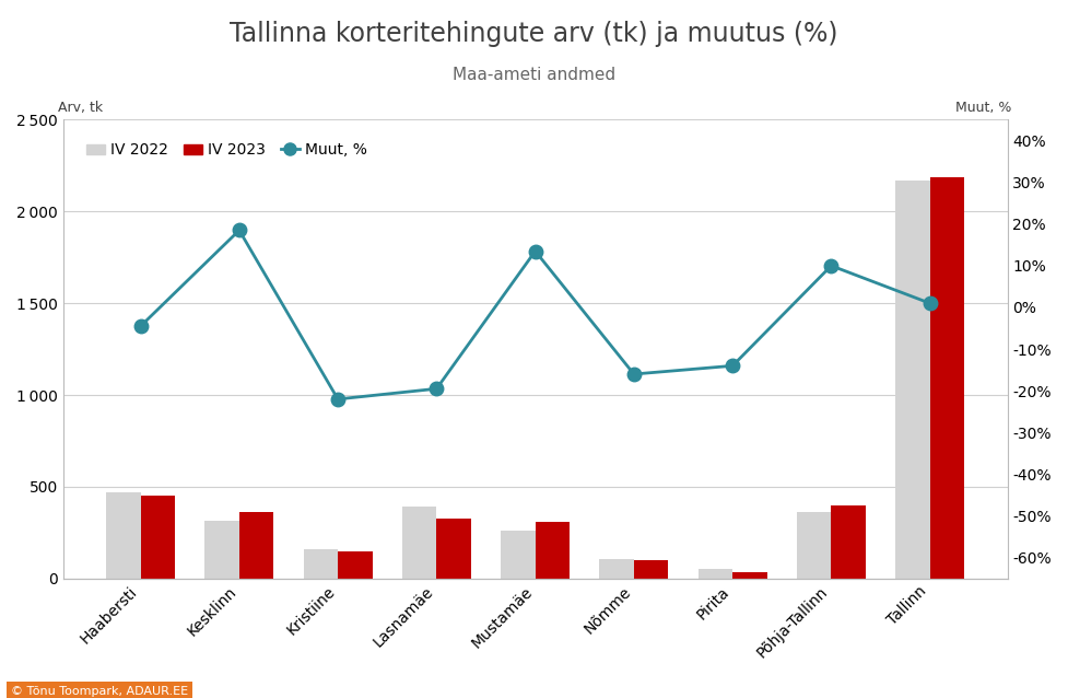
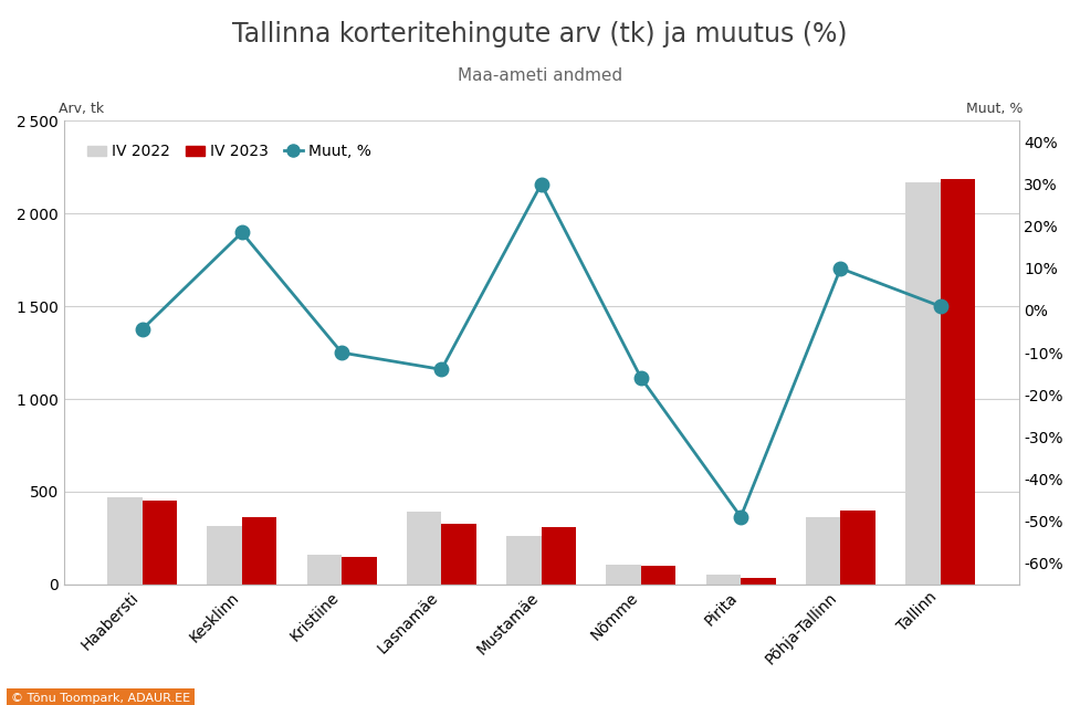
Muut, %/Kristiine: -22.0% -> -10.0%
Muut, %/Lasnamäe: -19.5% -> -14.0%
Muut, %/Mustamäe: 13.5% -> 30.0%
Muut, %/Pirita: -14.0% -> -49.0%
